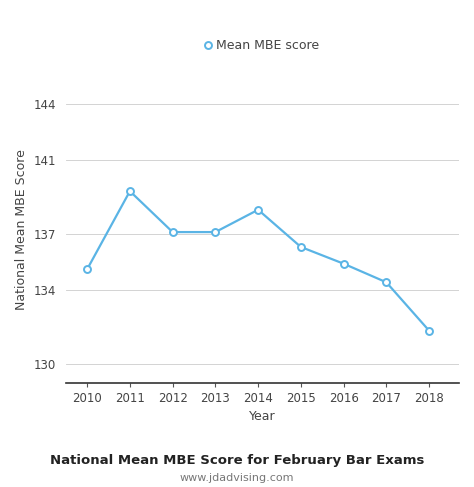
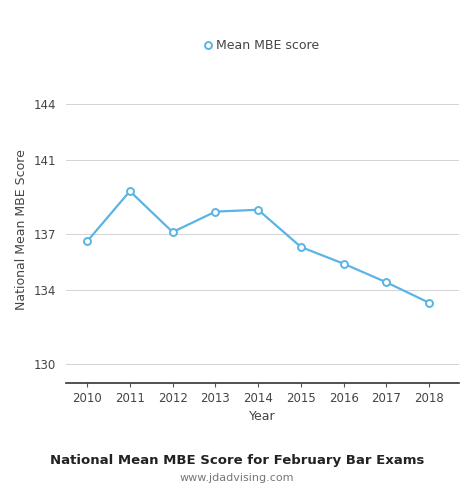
2010: 135.1 -> 136.6
2013: 137.1 -> 138.2
2018: 131.8 -> 133.3
